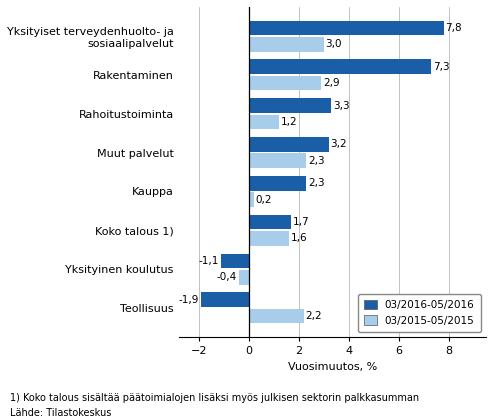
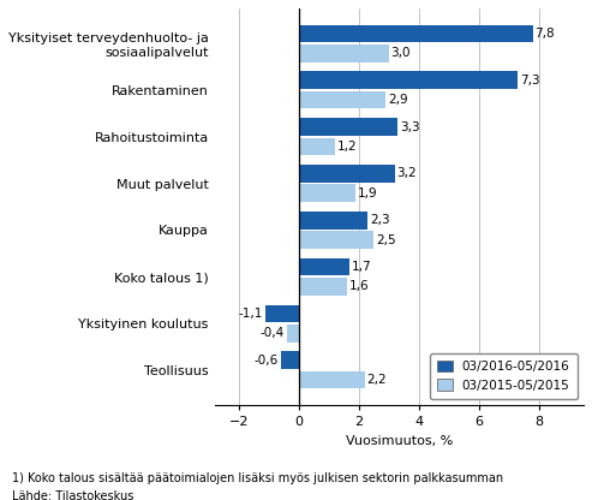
03/2015-05/2015/Muut palvelut: 2,3 -> 1,9
03/2015-05/2015/Kauppa: 0,2 -> 2,5
03/2016-05/2016/Teollisuus: -1,9 -> -0,6
